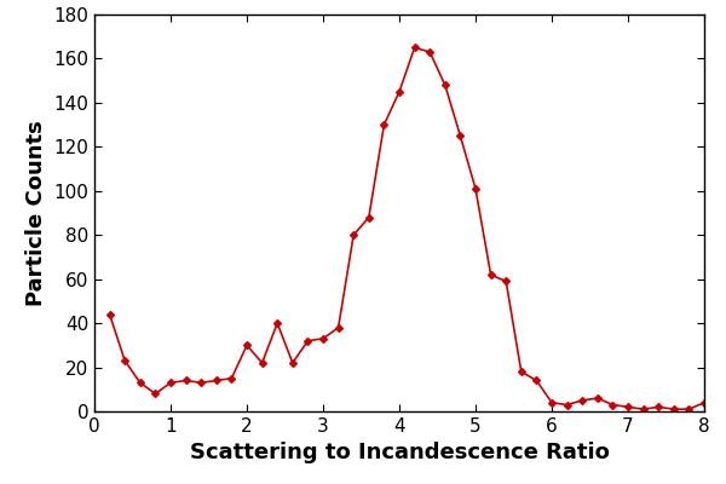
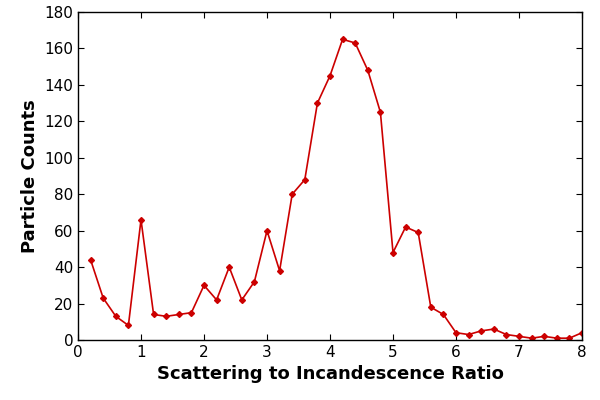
1: 13 -> 66
3: 33 -> 60
5: 101 -> 48
